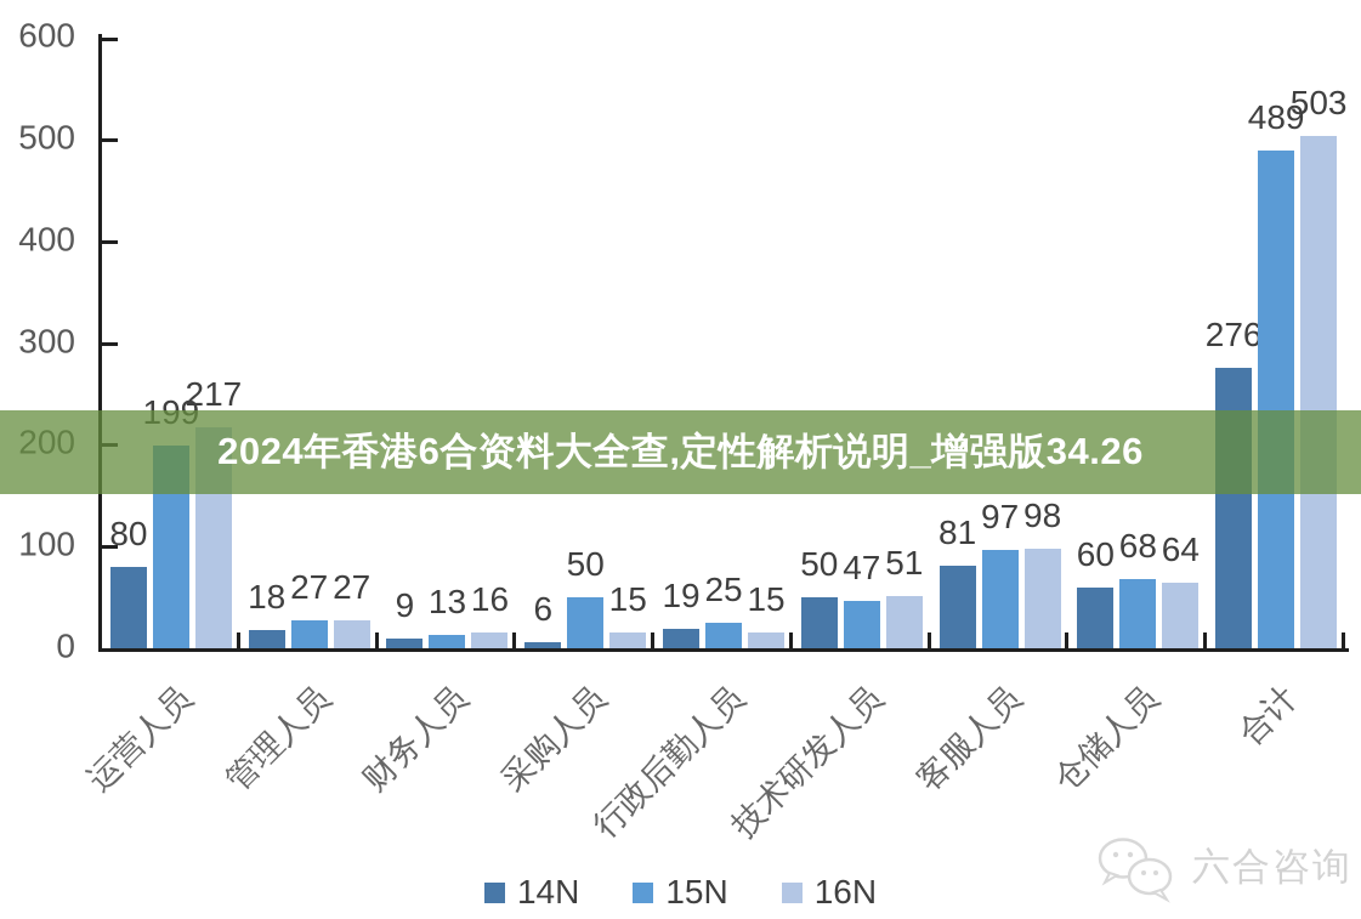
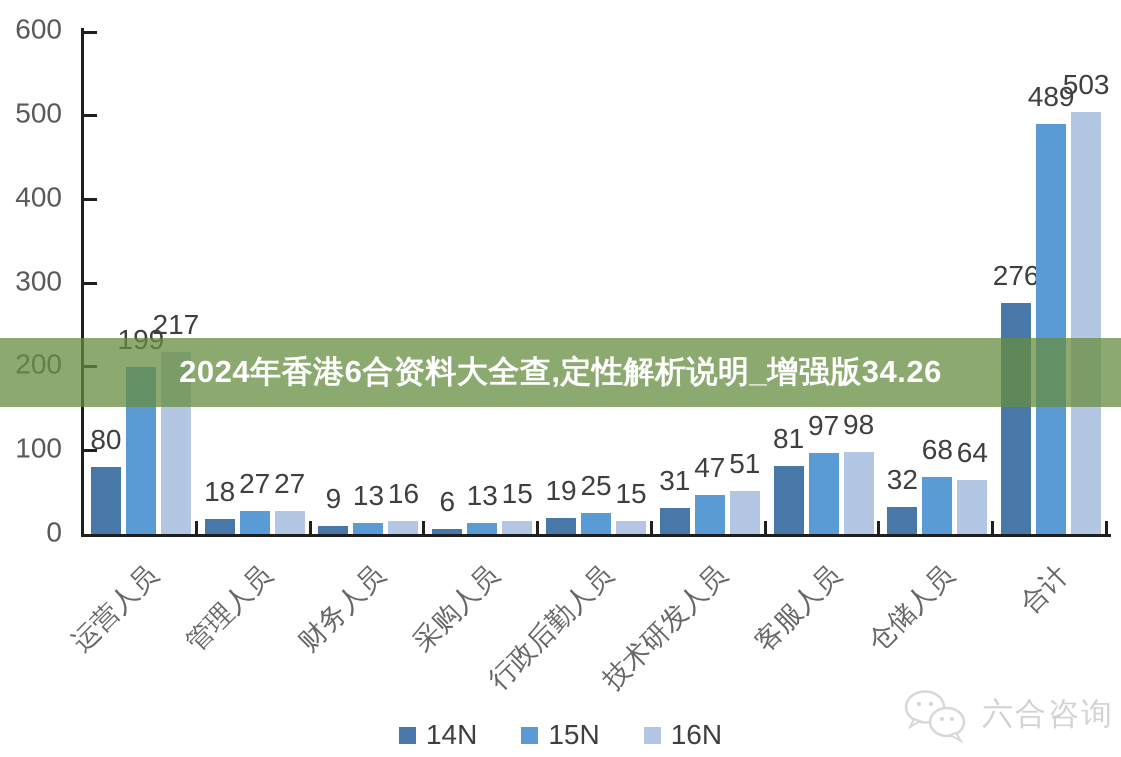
15N/采购人员: 50 -> 13
14N/技术研发人员: 50 -> 31
14N/仓储人员: 60 -> 32
